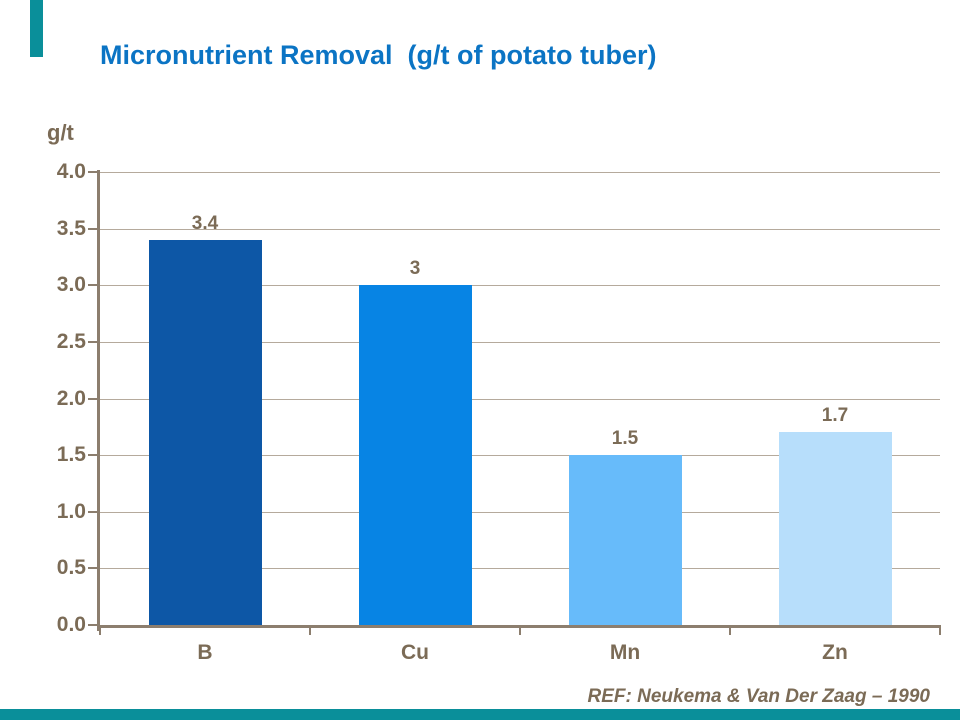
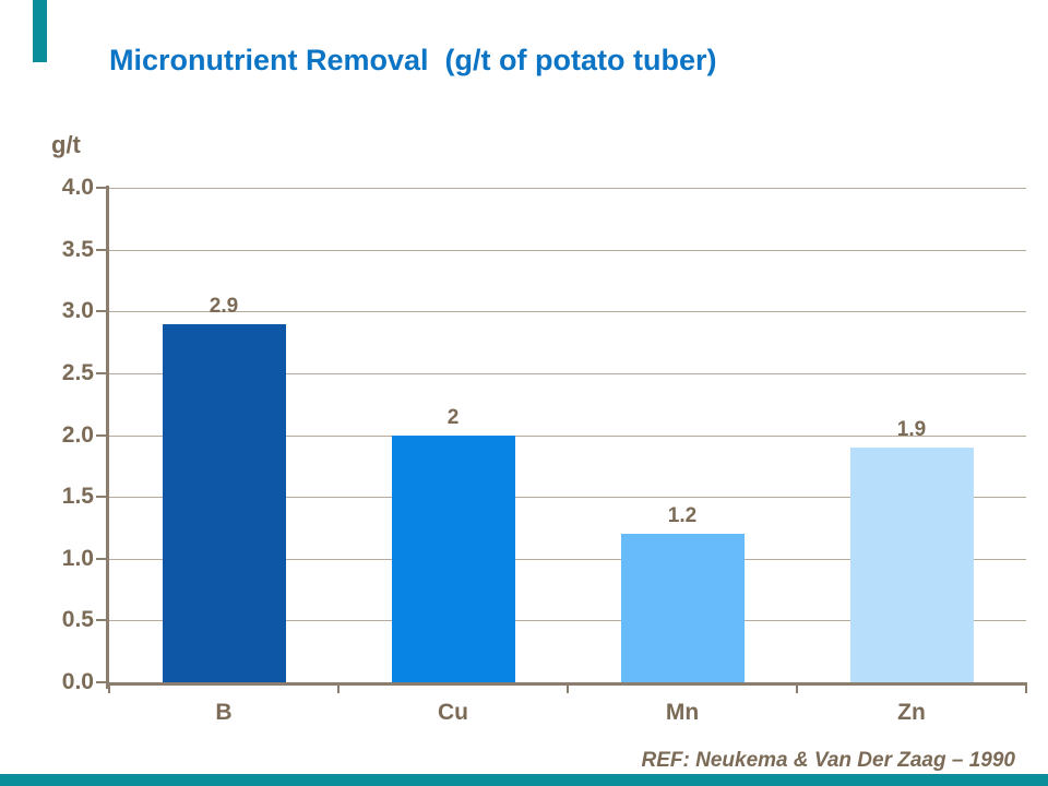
B: 3.4 -> 2.9
Cu: 3 -> 2
Mn: 1.5 -> 1.2
Zn: 1.7 -> 1.9
